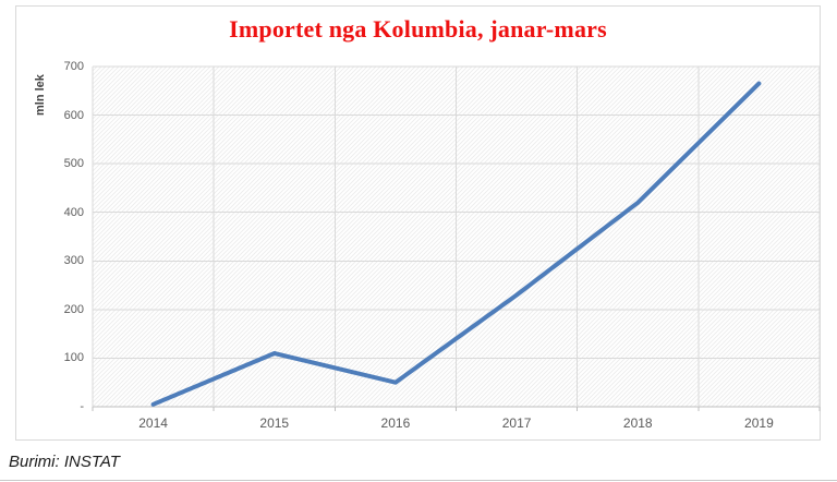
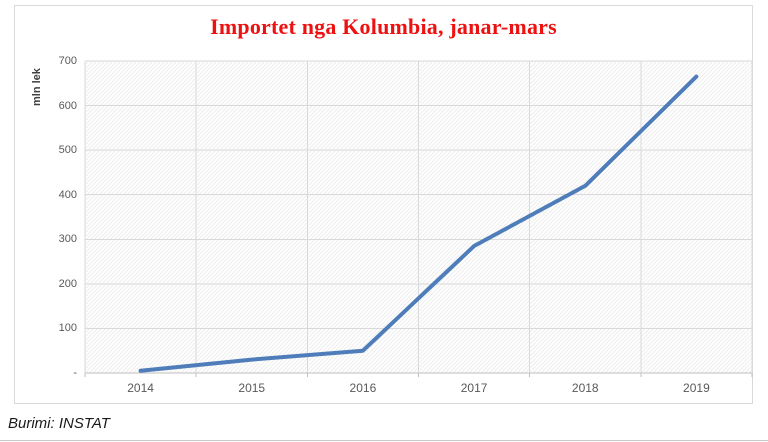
2015: 110 -> 30
2017: 230 -> 280
